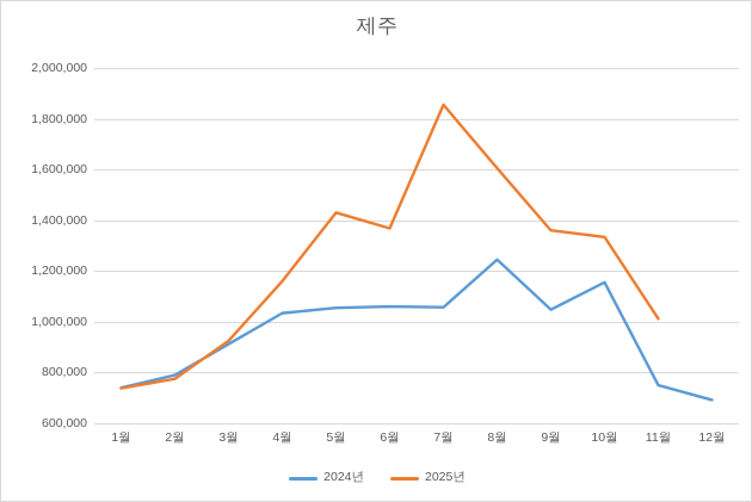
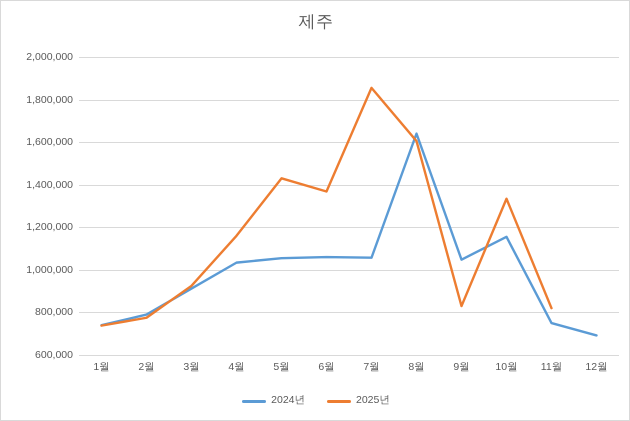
2024년/8월: 1240000 -> 1640000
2025년/9월: 1360000 -> 830000
2025년/11월: 1010000 -> 820000
